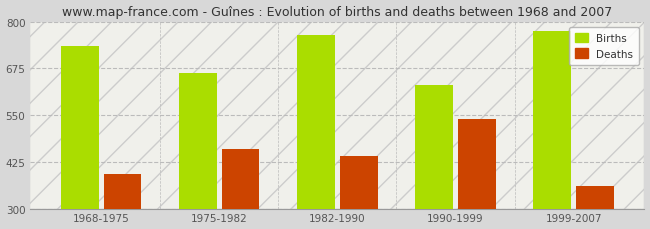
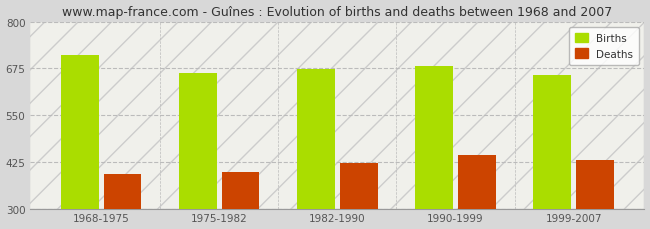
Births/1968-1975: 735 -> 710
Deaths/1975-1982: 460 -> 398
Births/1982-1990: 765 -> 672
Deaths/1982-1990: 440 -> 421
Births/1990-1999: 630 -> 682
Deaths/1990-1999: 540 -> 443
Births/1999-2007: 775 -> 658
Deaths/1999-2007: 360 -> 430
